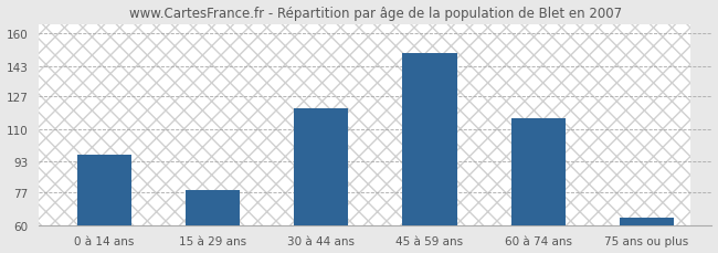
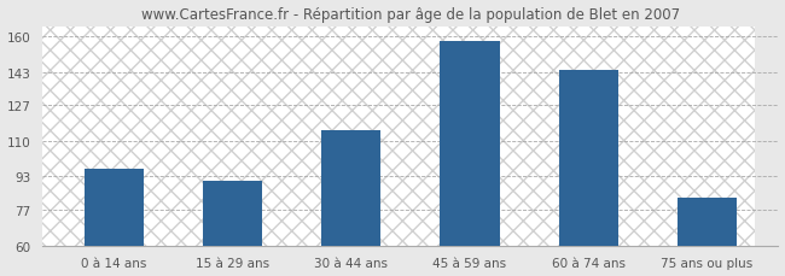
15 à 29 ans: 78 -> 91
30 à 44 ans: 121 -> 115
45 à 59 ans: 150 -> 158
60 à 74 ans: 116 -> 144
75 ans ou plus: 64 -> 83
